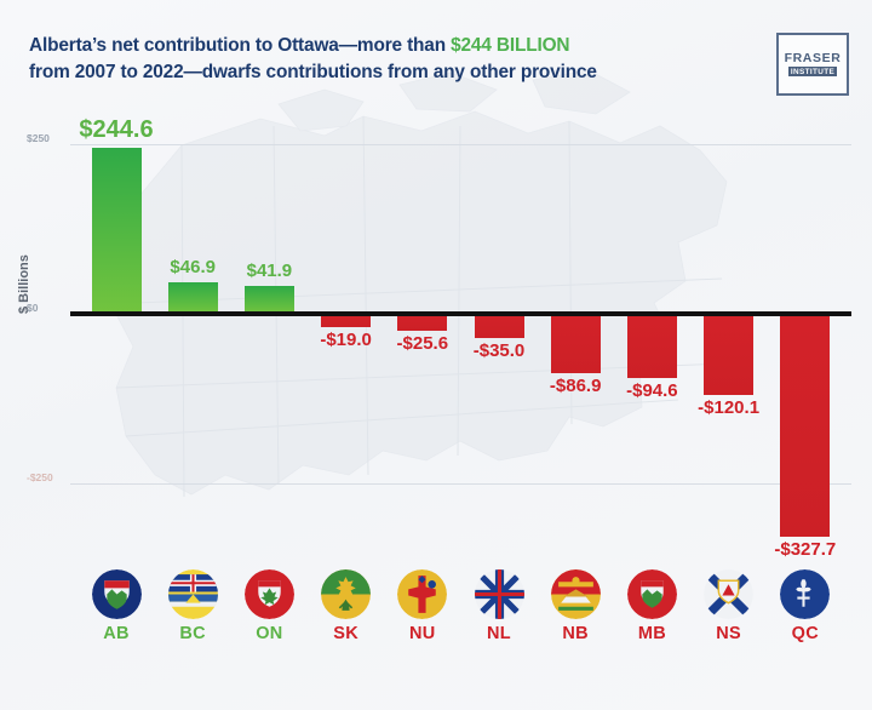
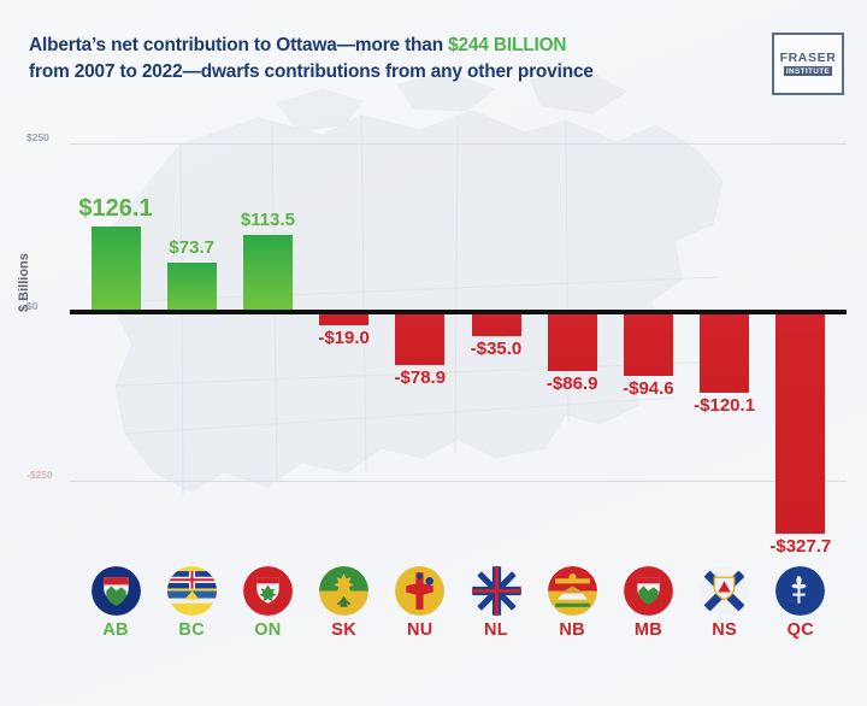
AB: $244.6 -> $126.1
BC: $46.9 -> $73.7
ON: $41.9 -> $113.5
NU: -$25.6 -> -$78.9
